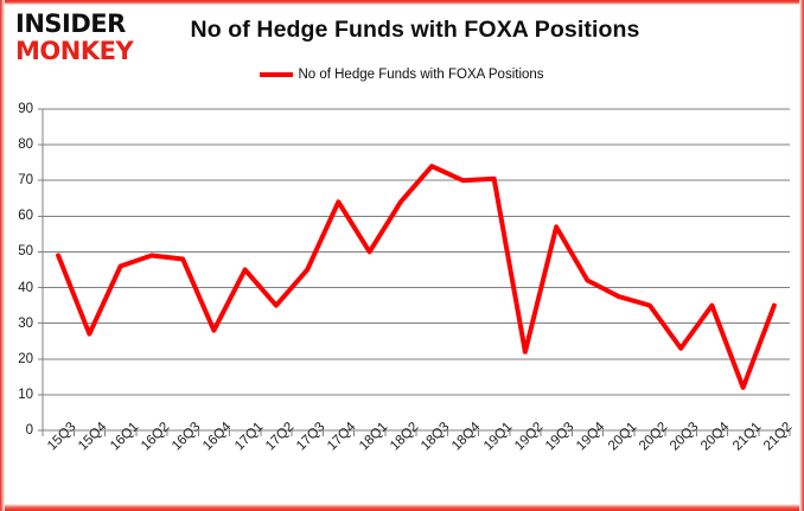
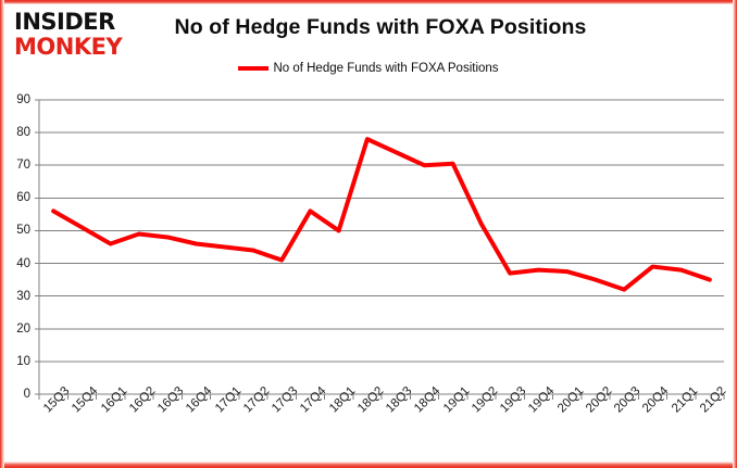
15Q3: 49 -> 56
15Q4: 27 -> 51
16Q4: 28 -> 46
17Q2: 35 -> 44
17Q3: 45 -> 41
17Q4: 64 -> 56
18Q2: 64 -> 78
19Q2: 22 -> 52
19Q3: 57 -> 37
19Q4: 42 -> 38
20Q3: 23 -> 32
20Q4: 35 -> 39
21Q1: 12 -> 38
